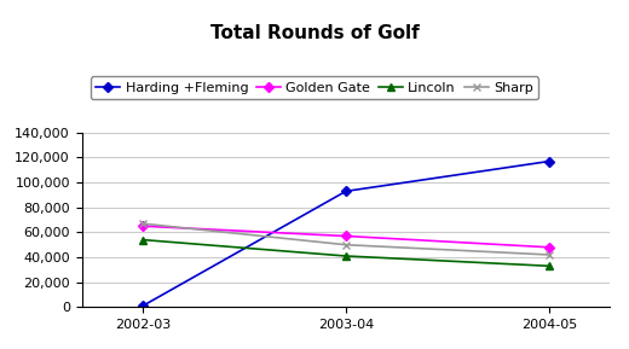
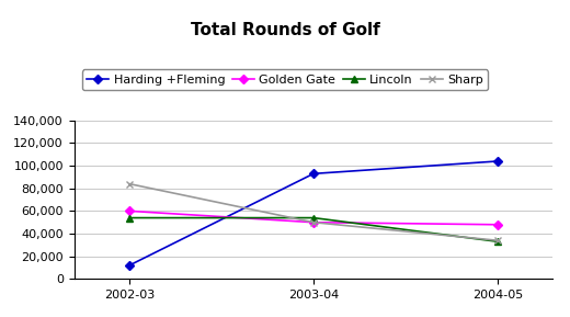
Harding +Fleming/2002-03: 1,000 -> 12,000
Golden Gate/2002-03: 65,000 -> 60,000
Sharp/2002-03: 67,000 -> 84,000
Golden Gate/2003-04: 57,000 -> 50,000
Lincoln/2003-04: 41,000 -> 54,000
Harding +Fleming/2004-05: 117,000 -> 104,000
Sharp/2004-05: 42,000 -> 34,000
